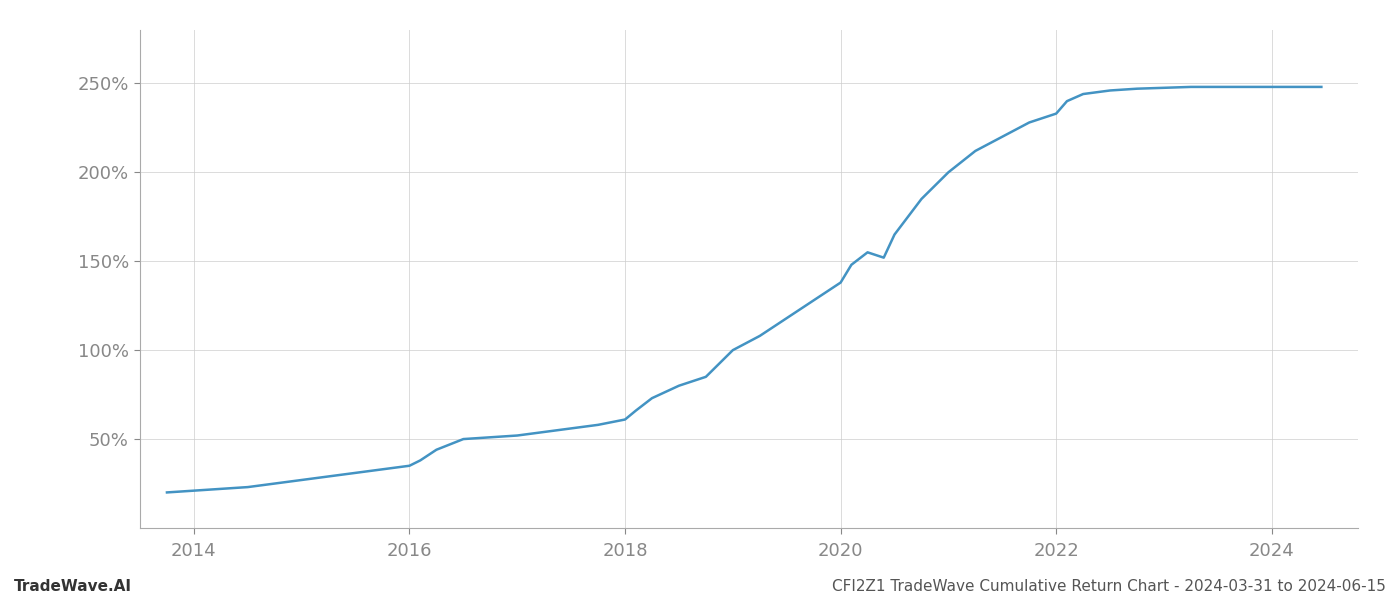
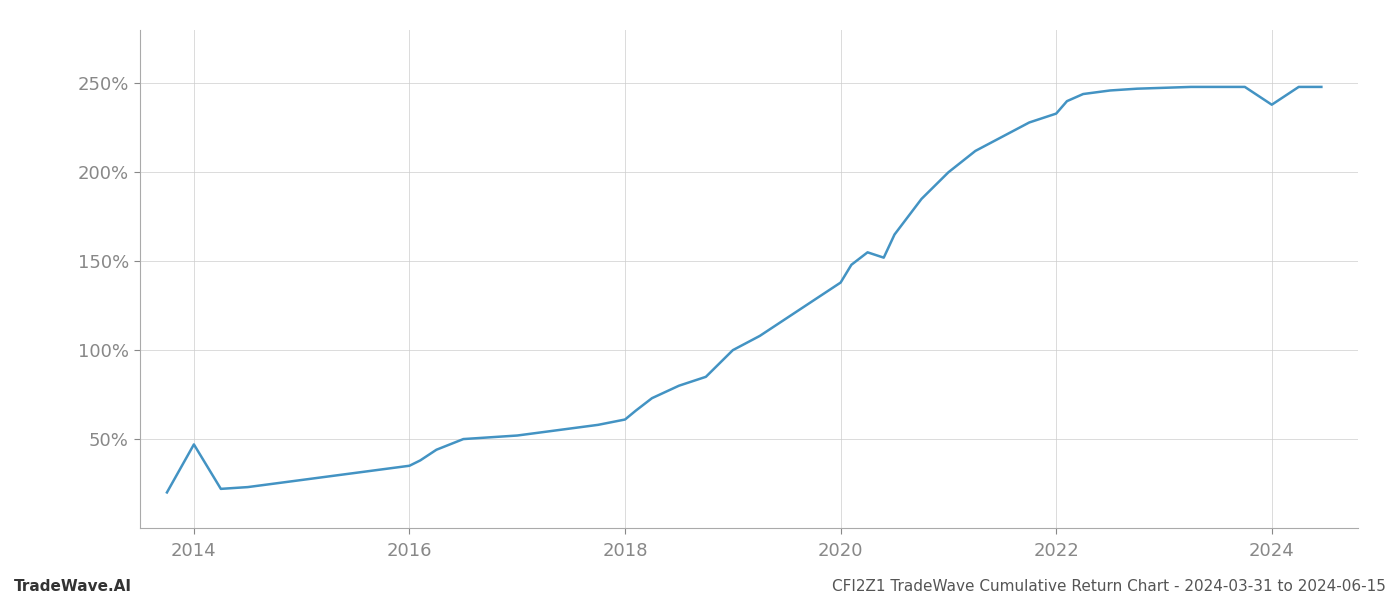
2014: 21% -> 47%
2024: 248% -> 238%
